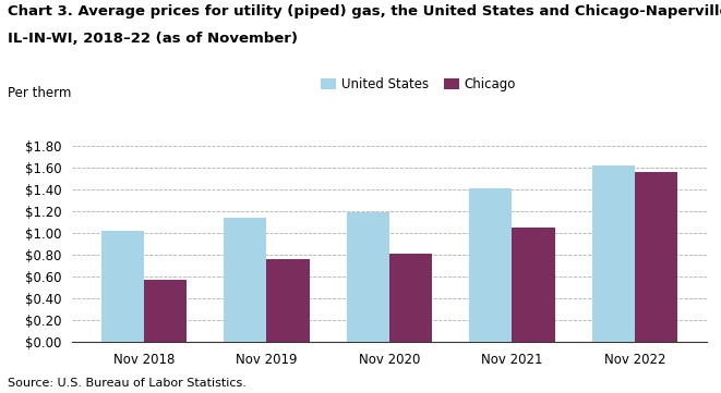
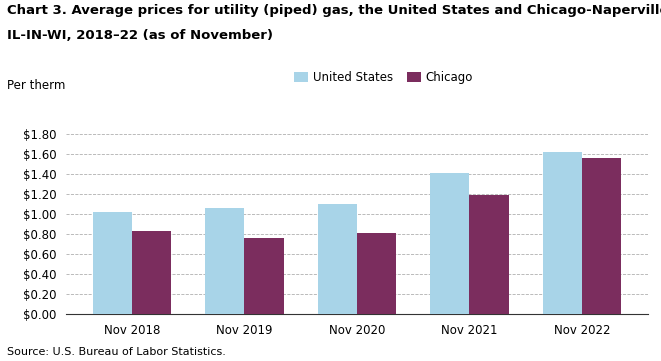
Chicago/Nov 2018: $0.57 -> $0.83
United States/Nov 2019: $1.14 -> $1.06
United States/Nov 2020: $1.19 -> $1.10
Chicago/Nov 2021: $1.05 -> $1.19
